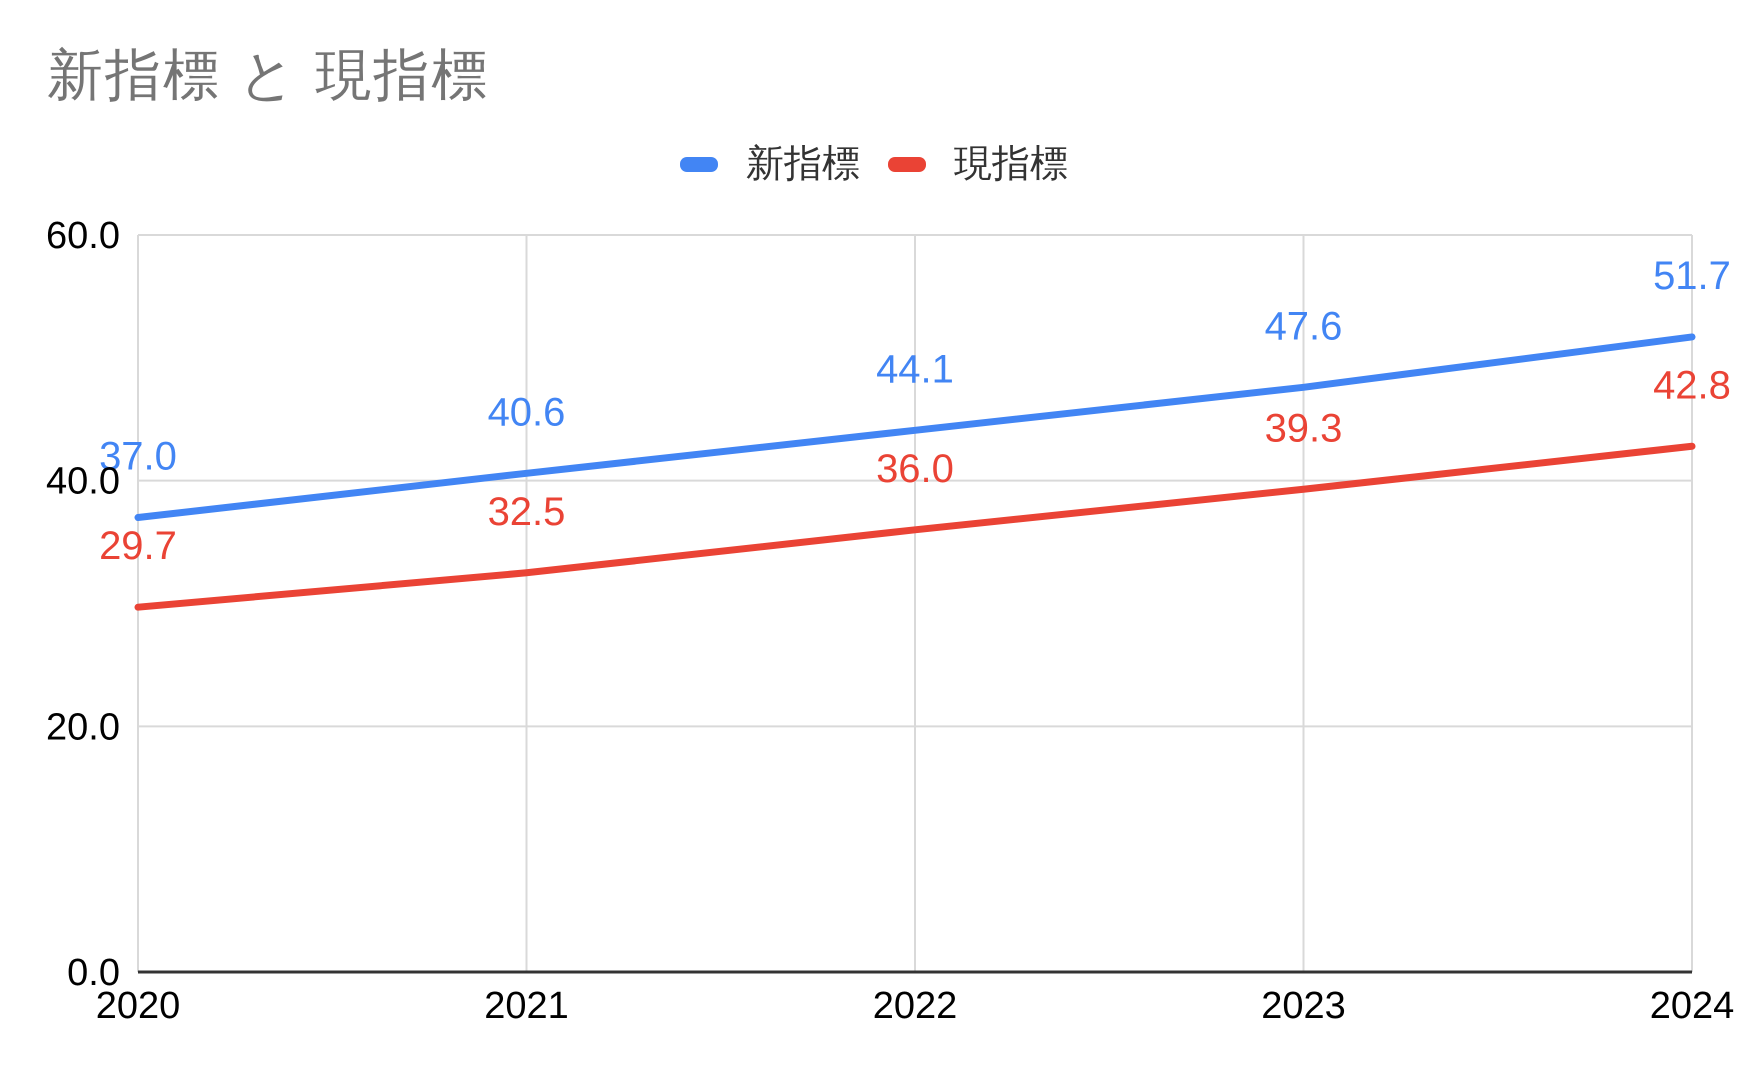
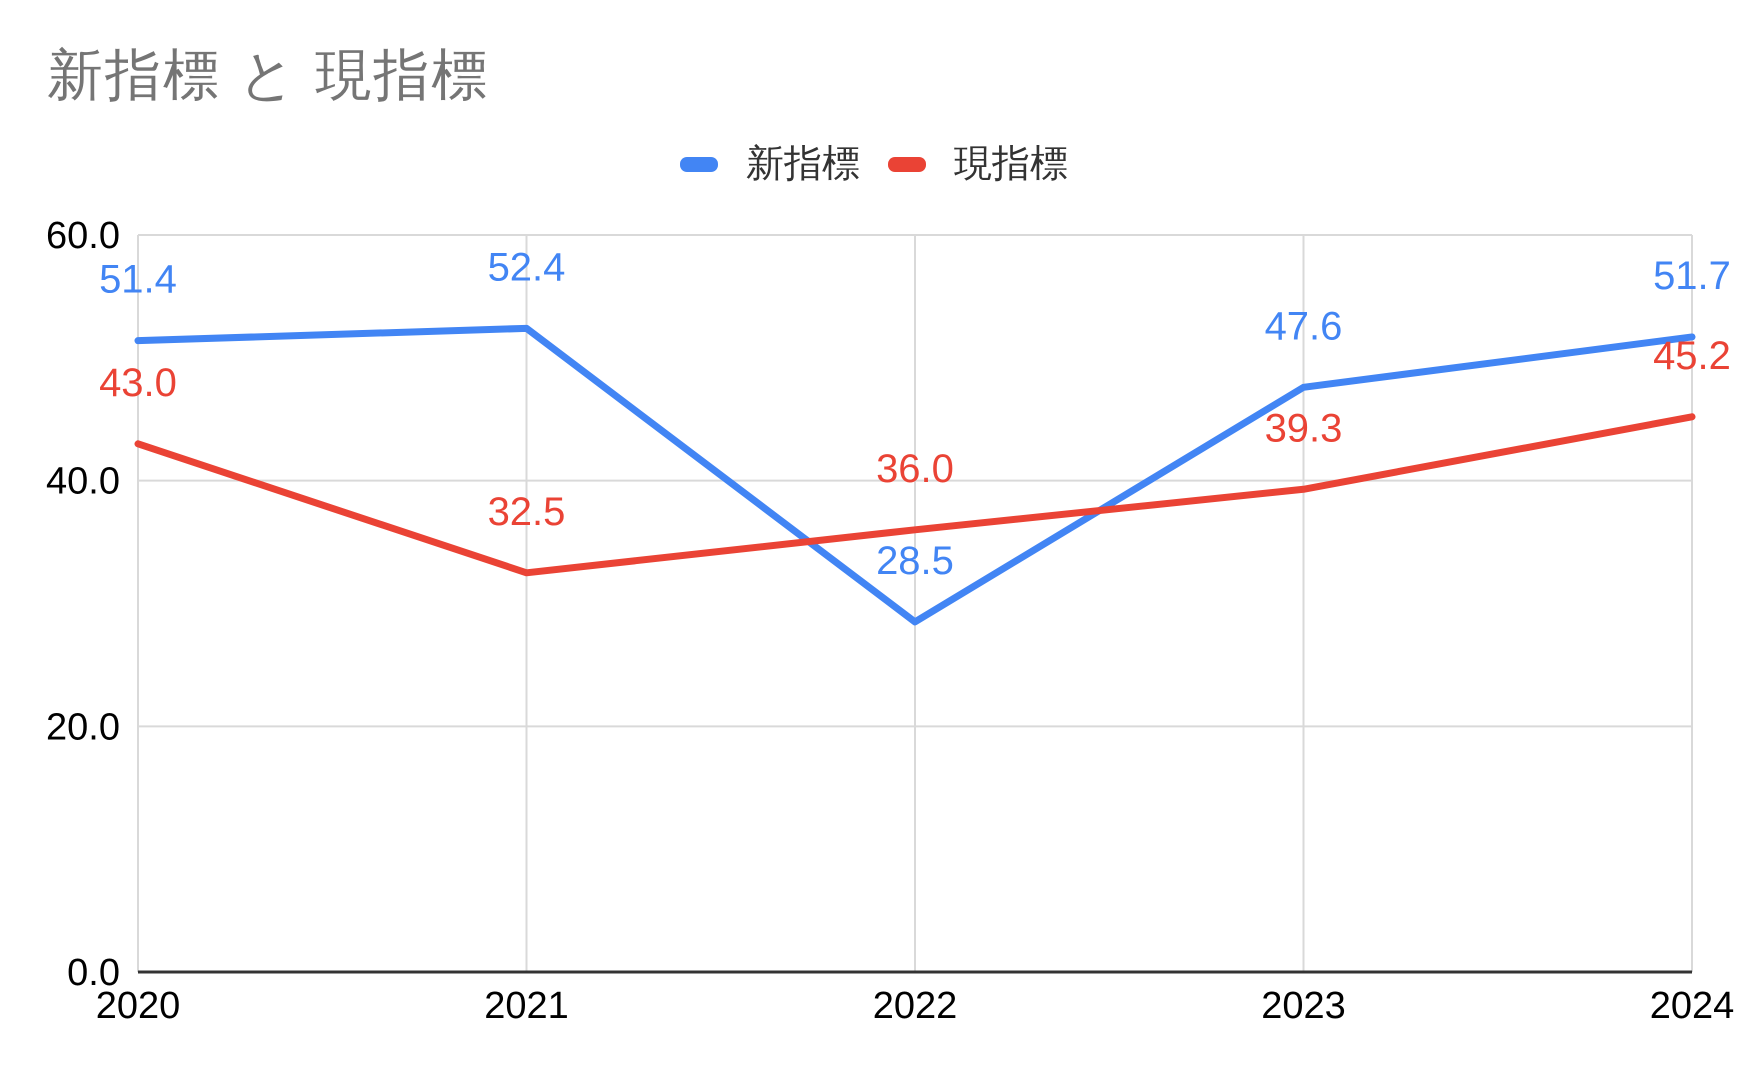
新指標/2020: 37.0 -> 51.4
現指標/2020: 29.7 -> 43.0
新指標/2021: 40.6 -> 52.4
新指標/2022: 44.1 -> 28.5
現指標/2024: 42.8 -> 45.2
